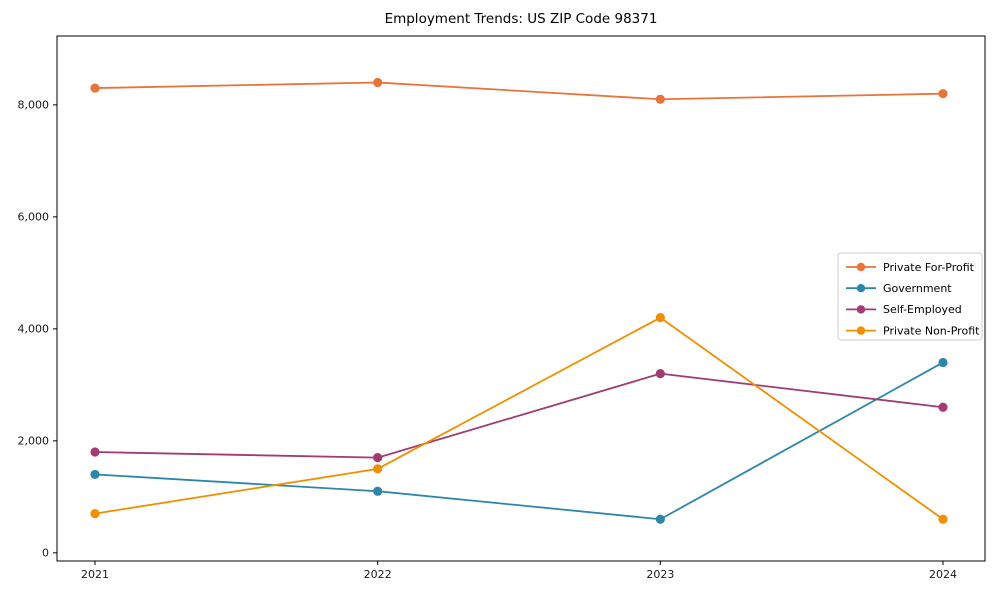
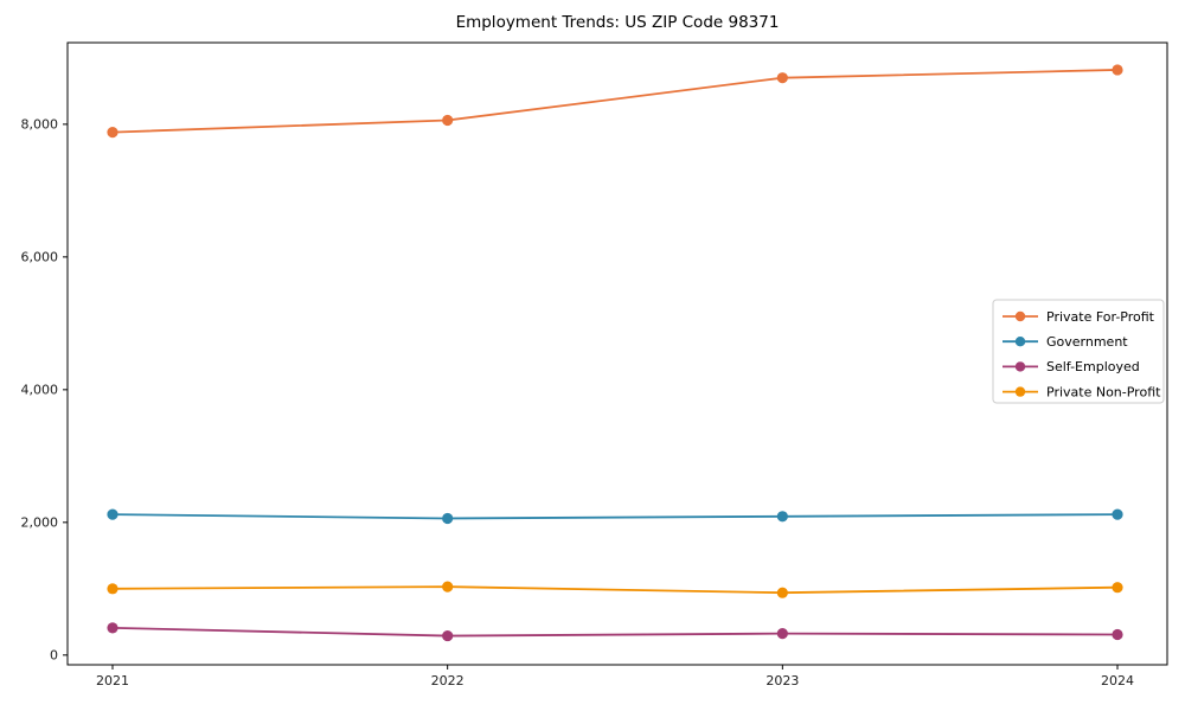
Private For-Profit/2021: 8300 -> 7900
Government/2021: 1400 -> 2100
Self-Employed/2021: 1800 -> 400
Private Non-Profit/2021: 700 -> 1000
Private For-Profit/2022: 8400 -> 8100
Government/2022: 1100 -> 2100
Self-Employed/2022: 1700 -> 300
Private Non-Profit/2022: 1500 -> 1000
Private For-Profit/2023: 8100 -> 8700
Government/2023: 600 -> 2100
Self-Employed/2023: 3200 -> 300
Private Non-Profit/2023: 4200 -> 900
Private For-Profit/2024: 8200 -> 8800
Government/2024: 3400 -> 2100
Self-Employed/2024: 2600 -> 300
Private Non-Profit/2024: 600 -> 1000
